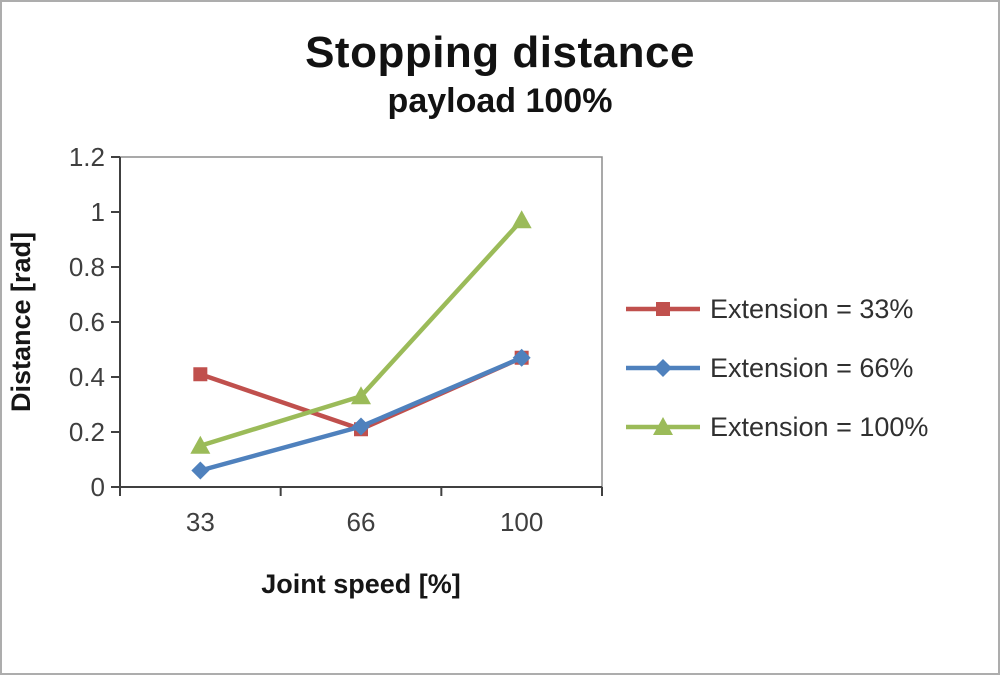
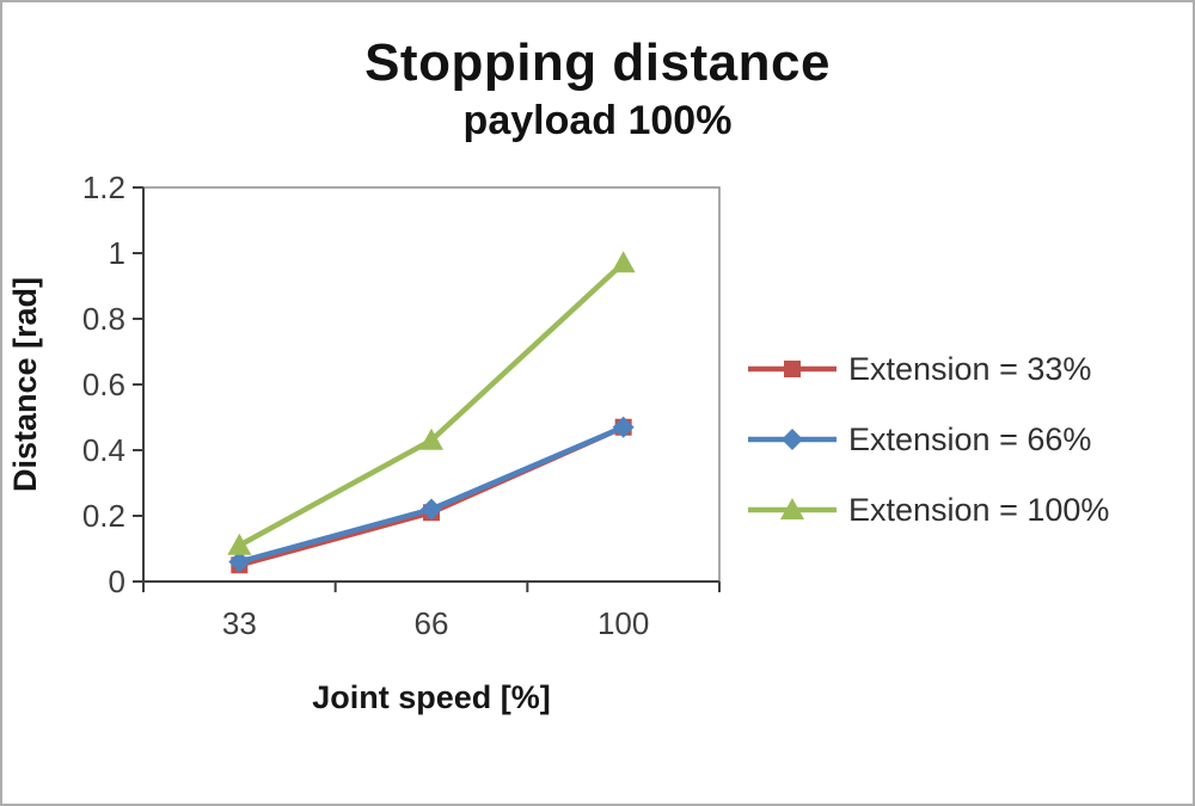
Extension = 33%/33: 0.41 -> 0.05
Extension = 100%/33: 0.15 -> 0.11
Extension = 100%/66: 0.33 -> 0.43
